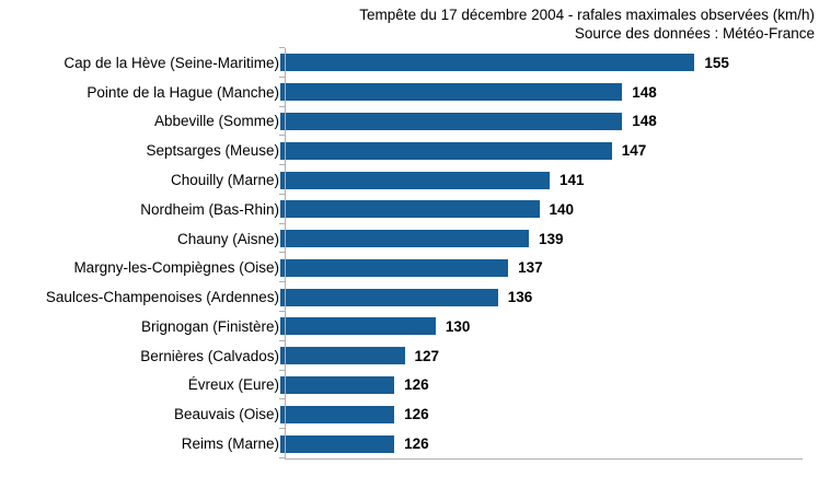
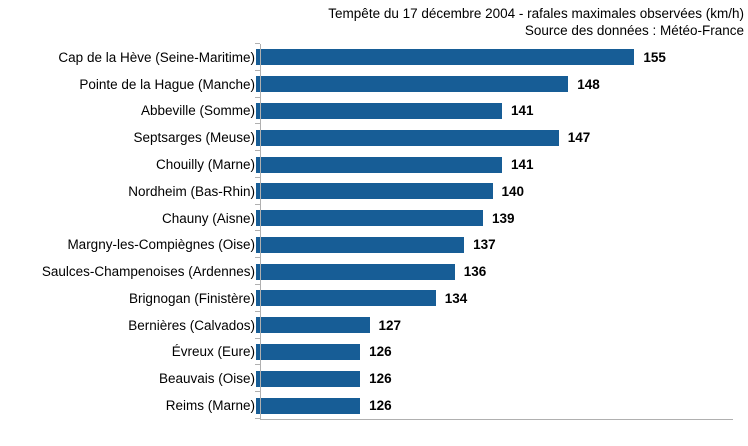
Abbeville (Somme): 148 -> 141
Brignogan (Finistère): 130 -> 134
